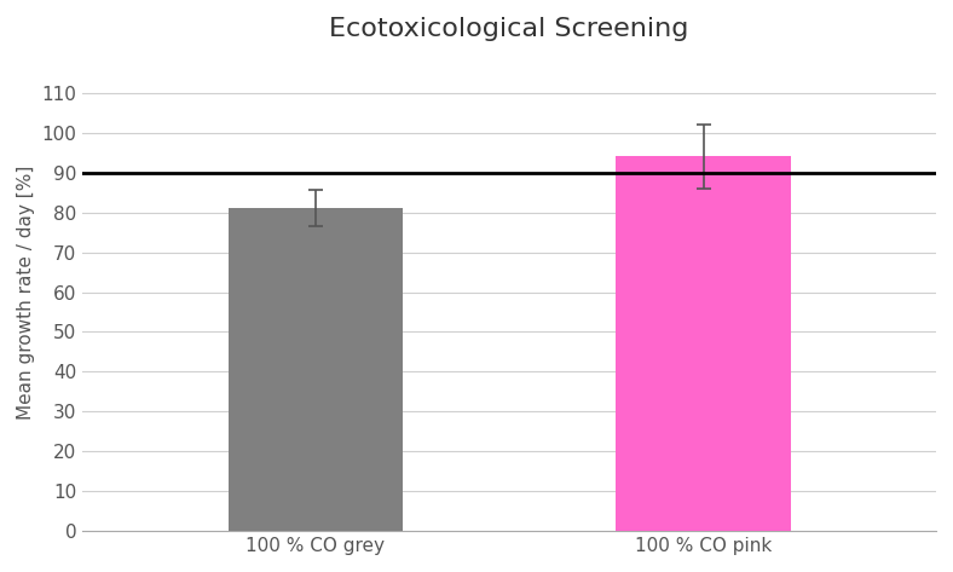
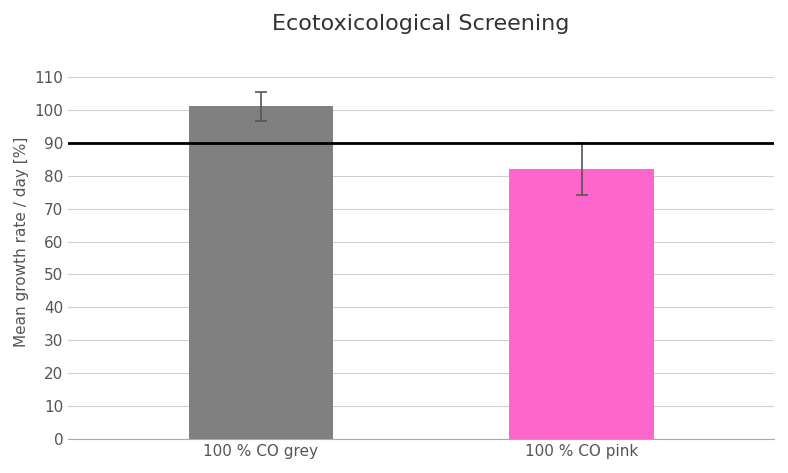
100 % CO grey: 81 -> 101
100 % CO pink: 94 -> 82
